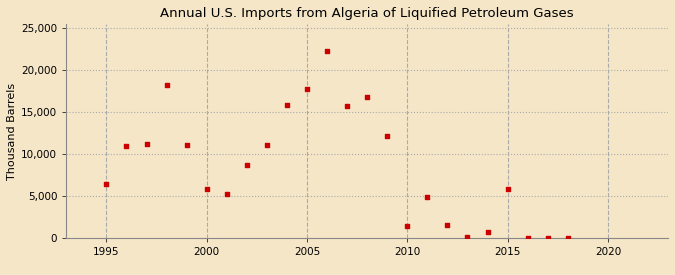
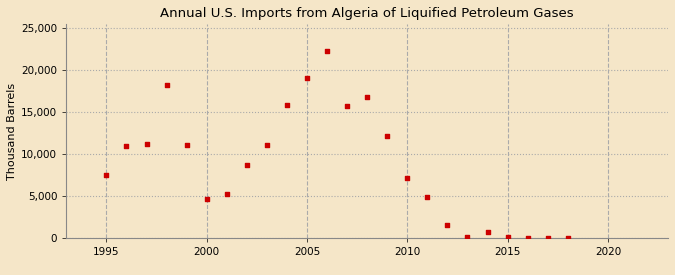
1995: 6,400 -> 7,500
2000: 5,800 -> 4,700
2005: 17,800 -> 19,000
2010: 1,400 -> 7,200
2015: 5,800 -> 100
